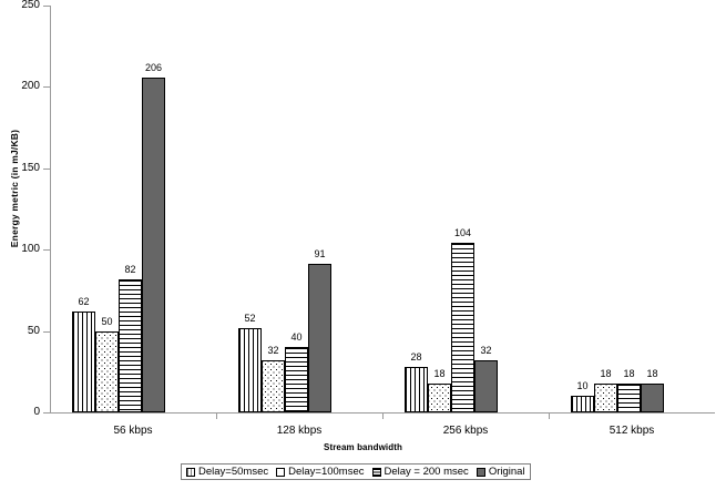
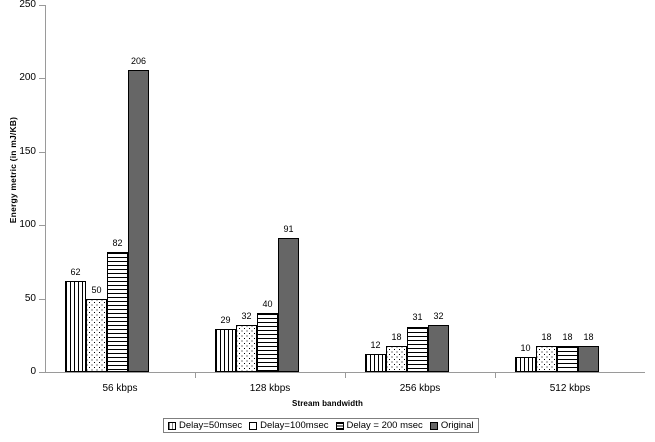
Delay=50msec/128 kbps: 52 -> 29
Delay=50msec/256 kbps: 28 -> 12
Delay = 200 msec/256 kbps: 104 -> 31
